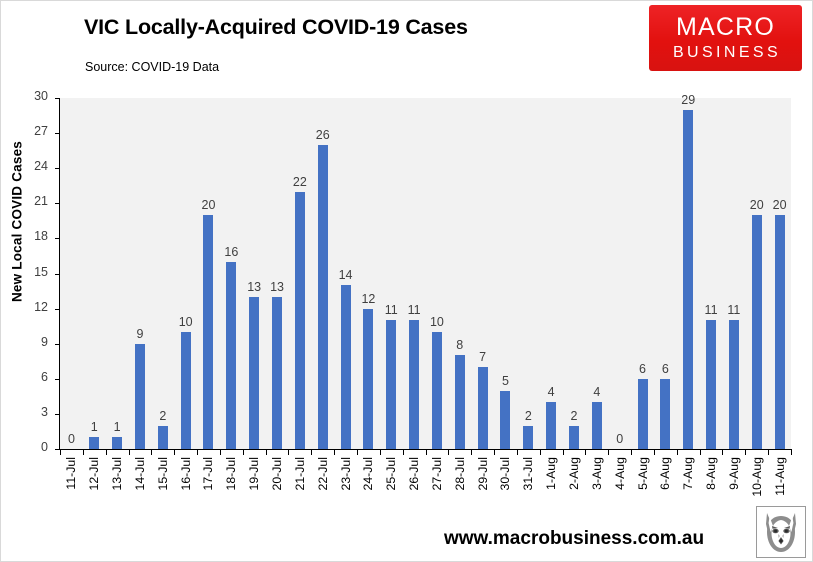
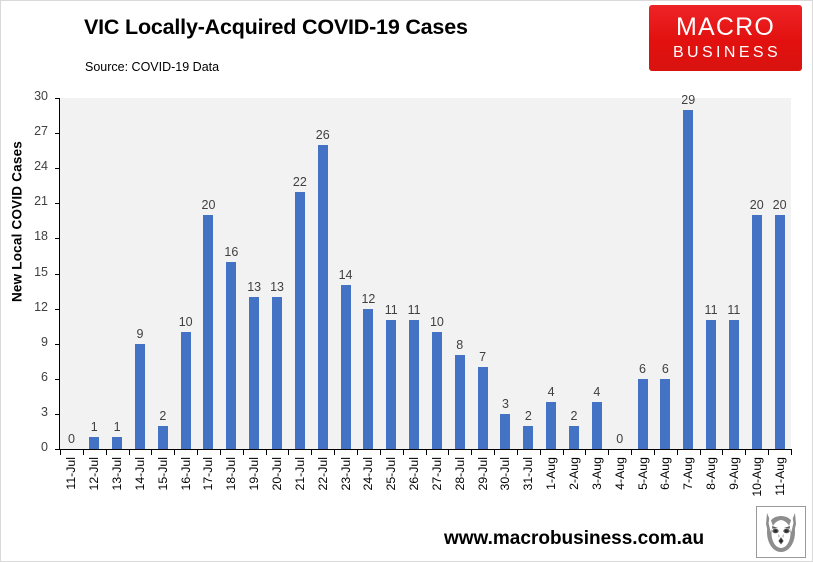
30-Jul: 5 -> 3
